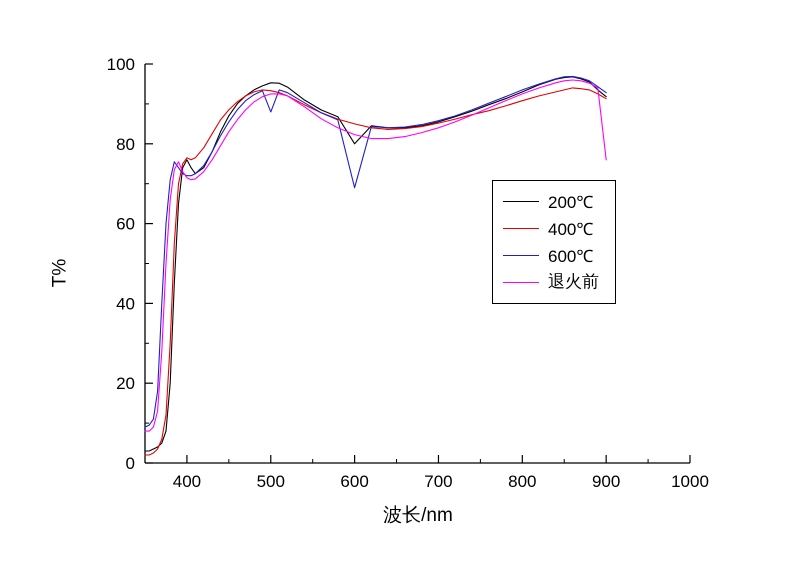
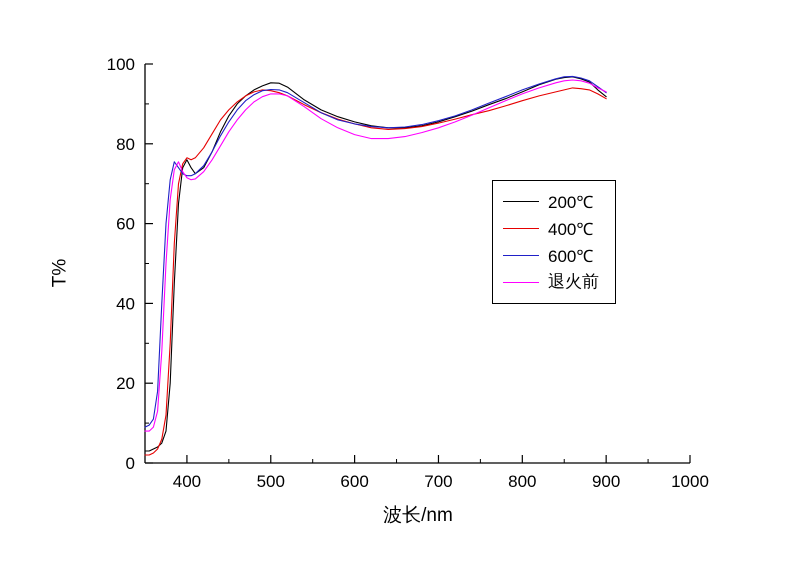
600℃/500: 88 -> 94
200℃/600: 80 -> 86
600℃/600: 69 -> 85
退火前/900: 76 -> 93
